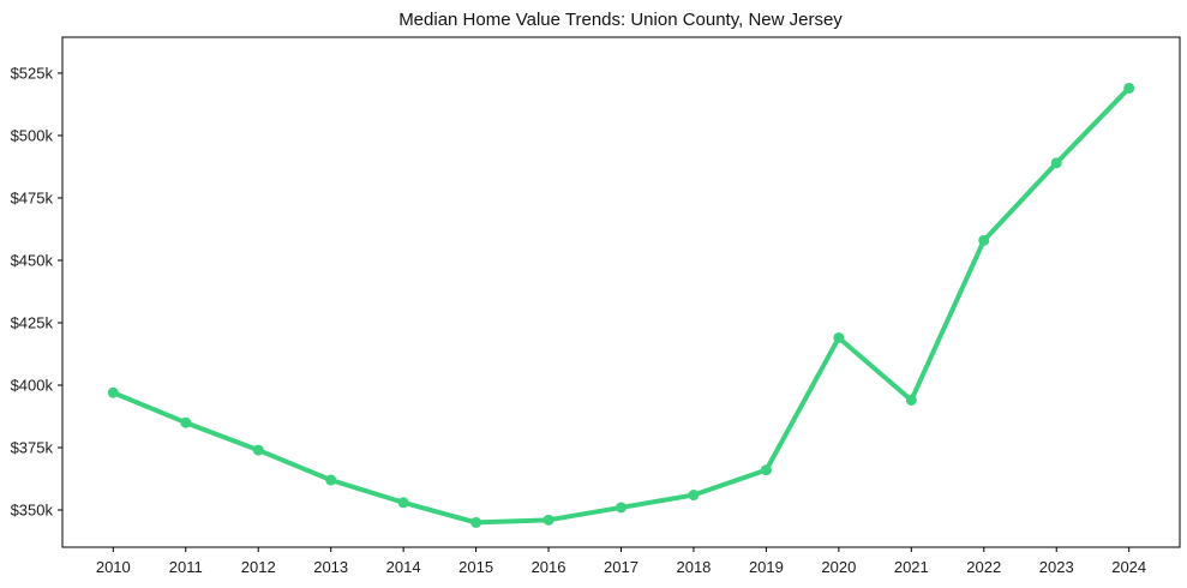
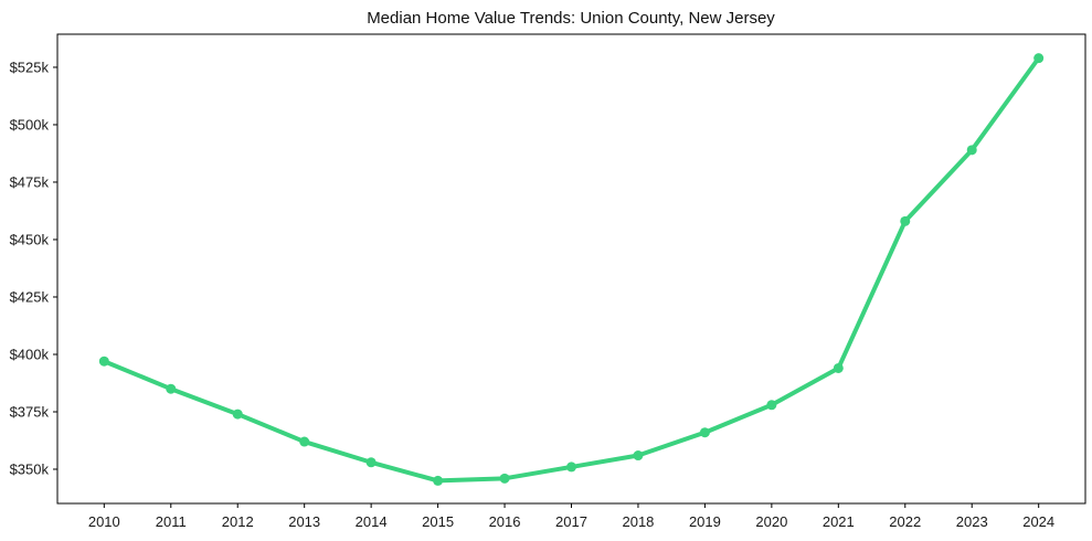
2020: $419k -> $378k
2024: $519k -> $529k
